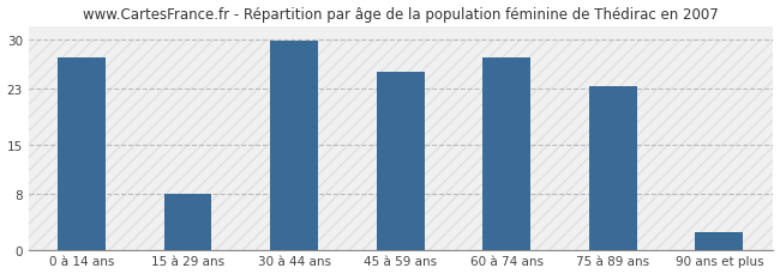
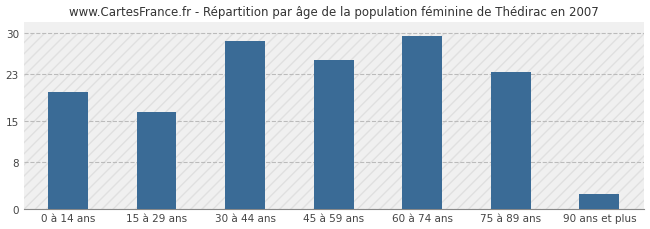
0 à 14 ans: 27.4 -> 20.0
15 à 29 ans: 8.0 -> 16.5
30 à 44 ans: 29.8 -> 28.7
60 à 74 ans: 27.4 -> 29.5
